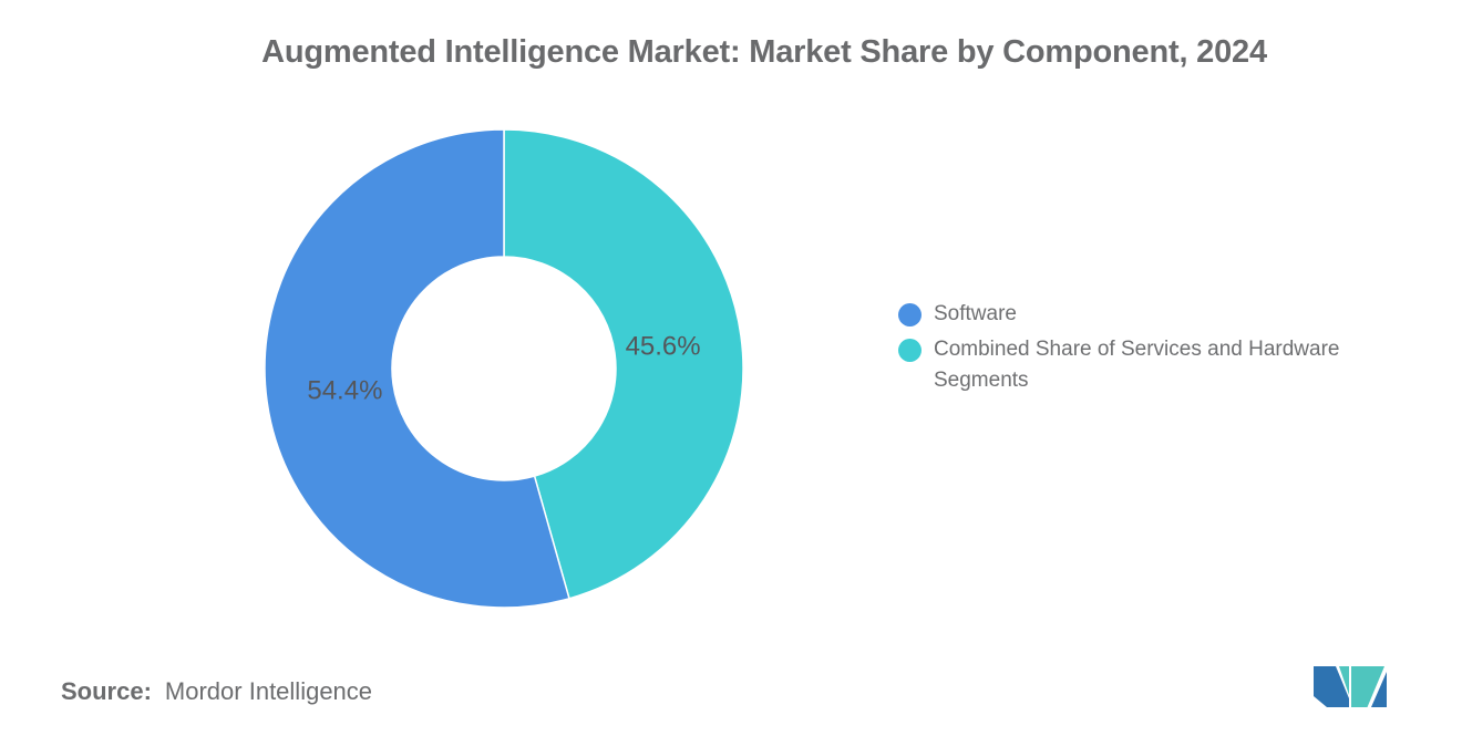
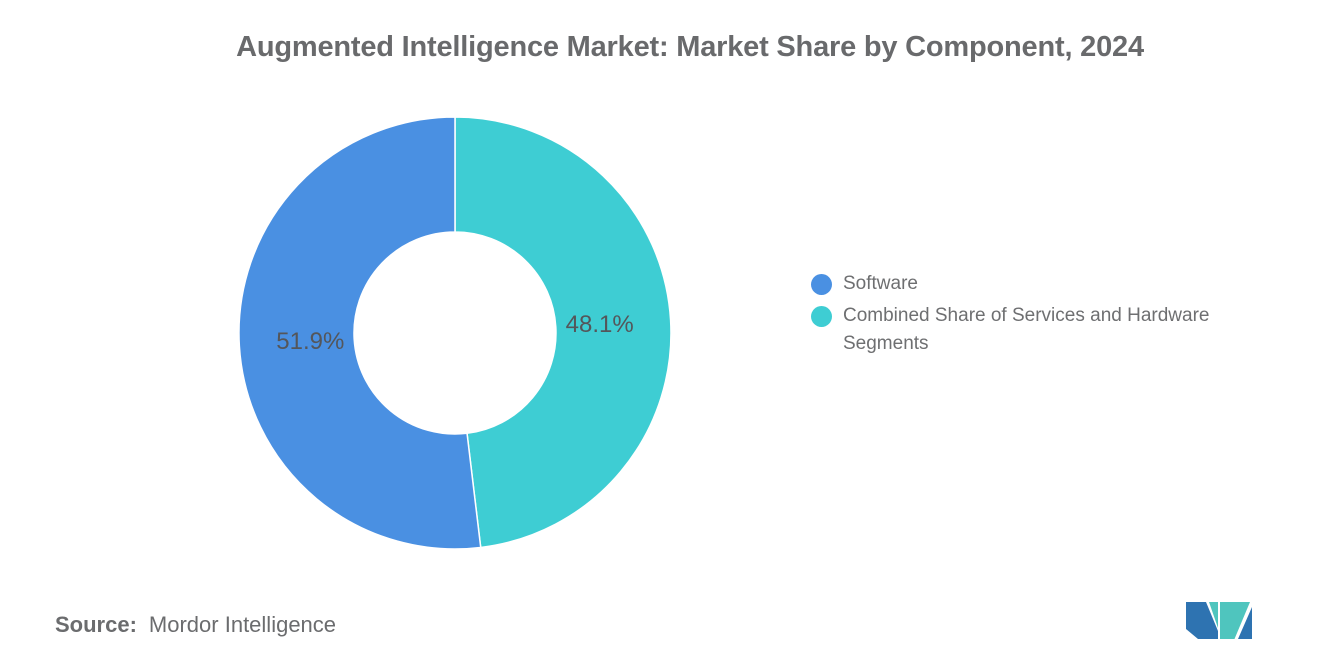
Combined Share of Services and Hardware Segments: 45.6% -> 48.1%
Software: 54.4% -> 51.9%
